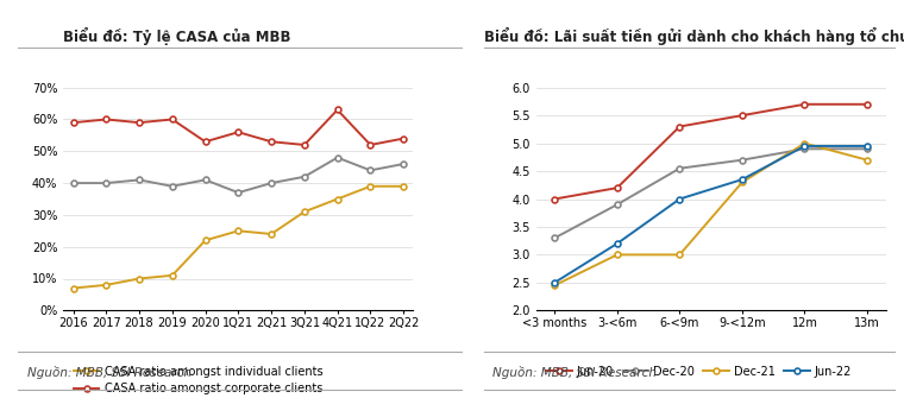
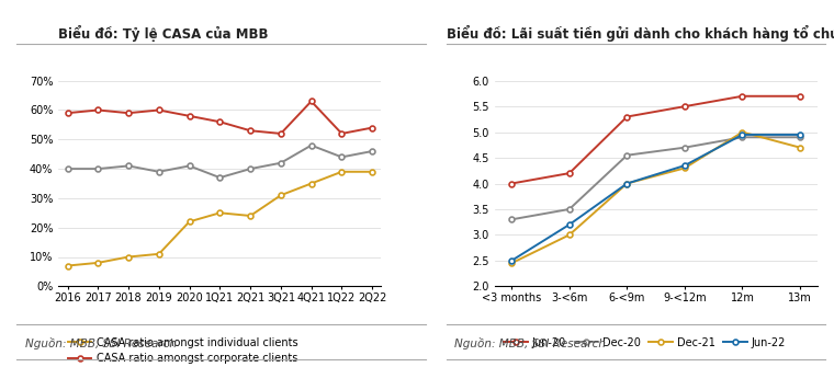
CASA ratio amongst corporate clients/2020: 53% -> 58%
Dec-20/3-<6m: 3.90 -> 3.50
Dec-21/6-<9m: 3.00 -> 4.00
